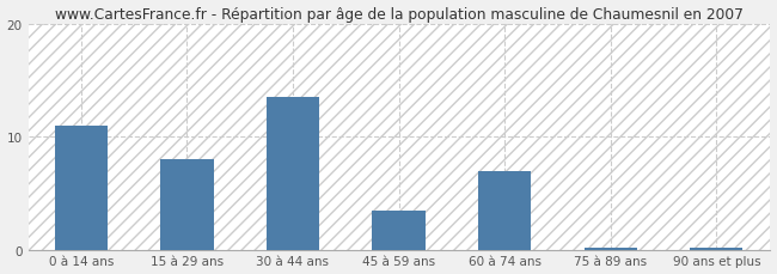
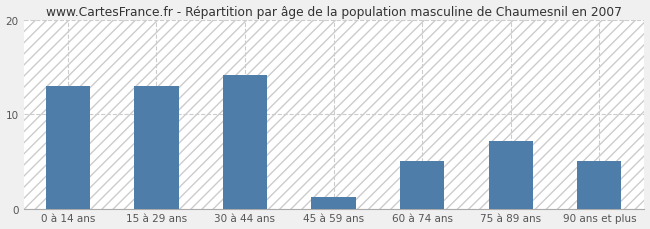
0 à 14 ans: 11.0 -> 13.0
15 à 29 ans: 8.0 -> 13.0
30 à 44 ans: 13.5 -> 14.2
45 à 59 ans: 3.5 -> 1.2
60 à 74 ans: 7.0 -> 5.0
75 à 89 ans: 0.2 -> 7.2
90 ans et plus: 0.2 -> 5.0
